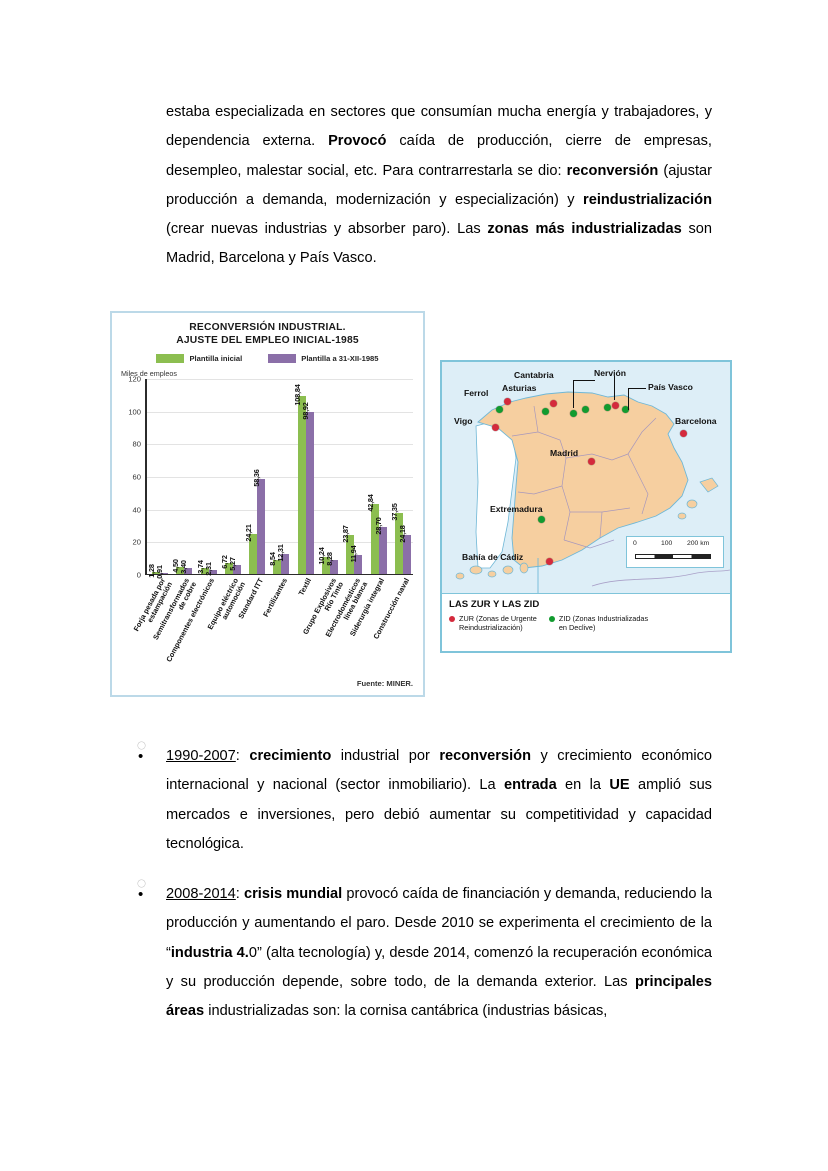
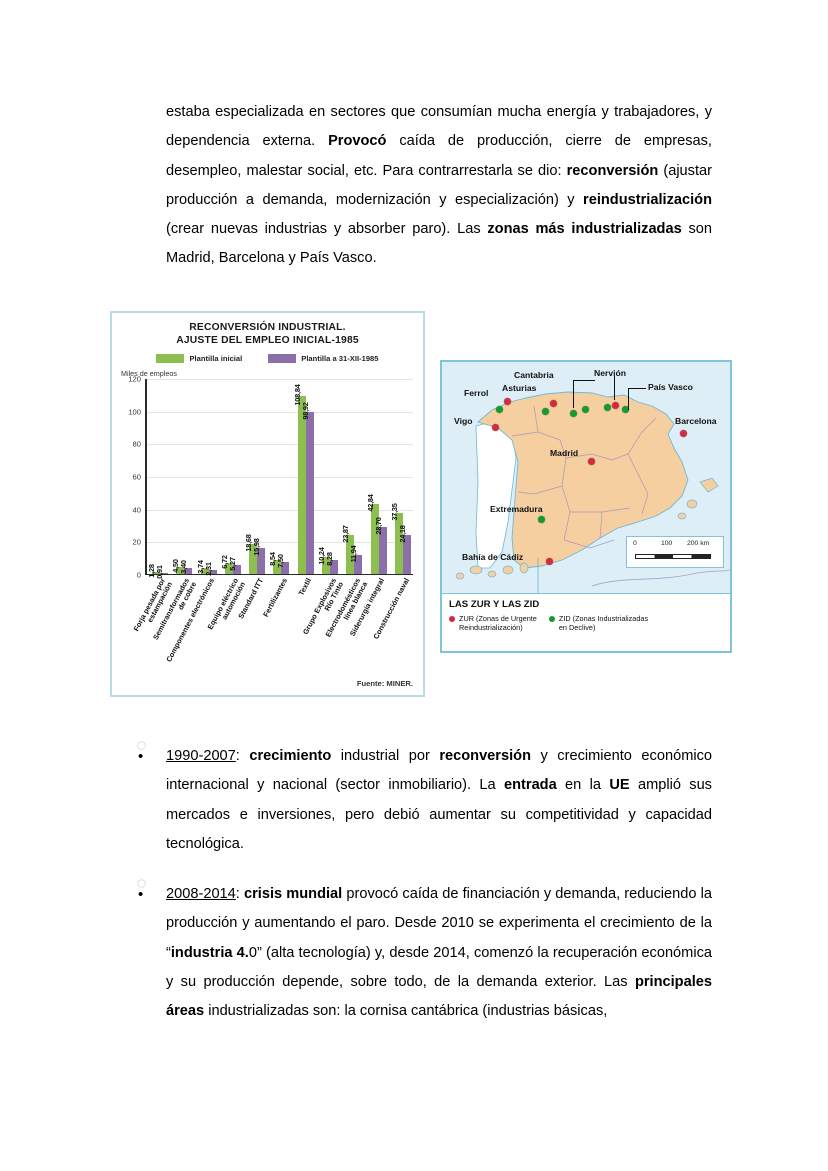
Plantilla inicial/Standard ITT: 24,21 -> 18,68
Plantilla a 31-XII-1985/Standard ITT: 58,36 -> 15,98
Plantilla a 31-XII-1985/Fertilizantes: 12,31 -> 7,50
